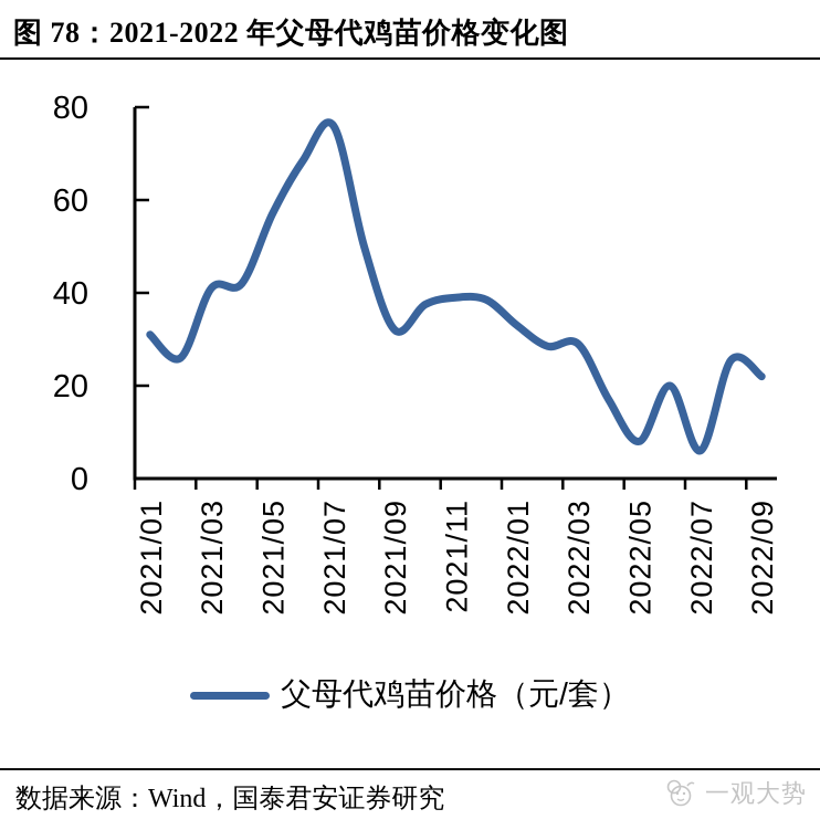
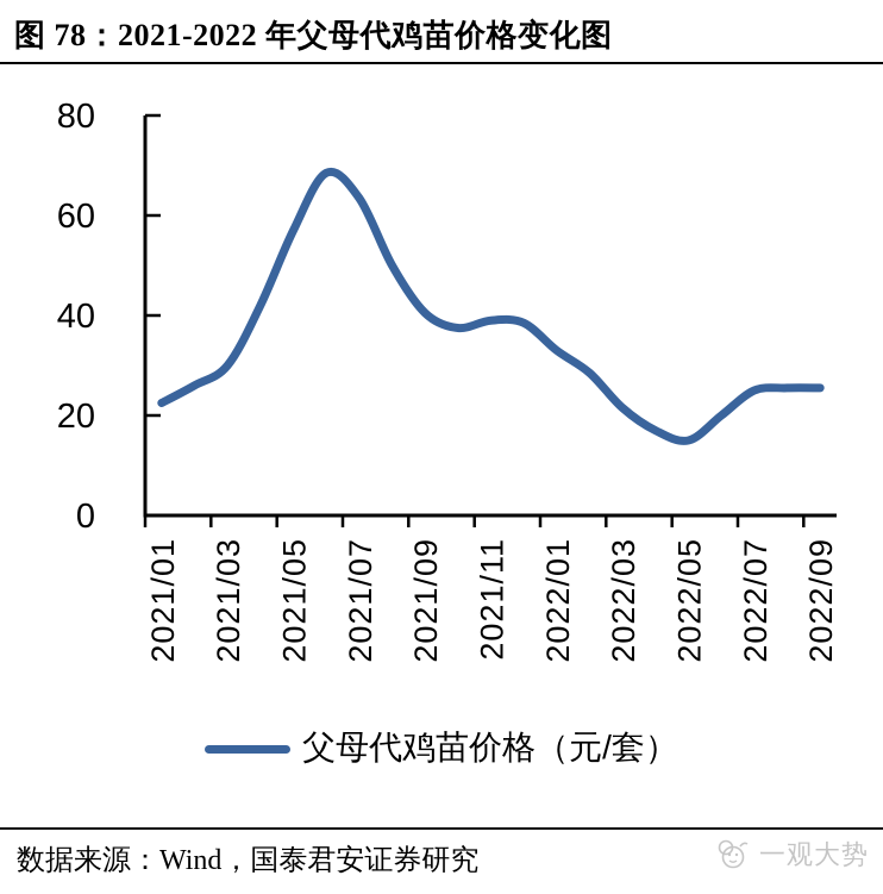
2021/01: 31 -> 22
2021/03: 41 -> 30
2021/07: 76 -> 64
2021/09: 32 -> 40
2022/03: 29 -> 22
2022/05: 8 -> 15
2022/07: 6 -> 25
2022/09: 22 -> 26
